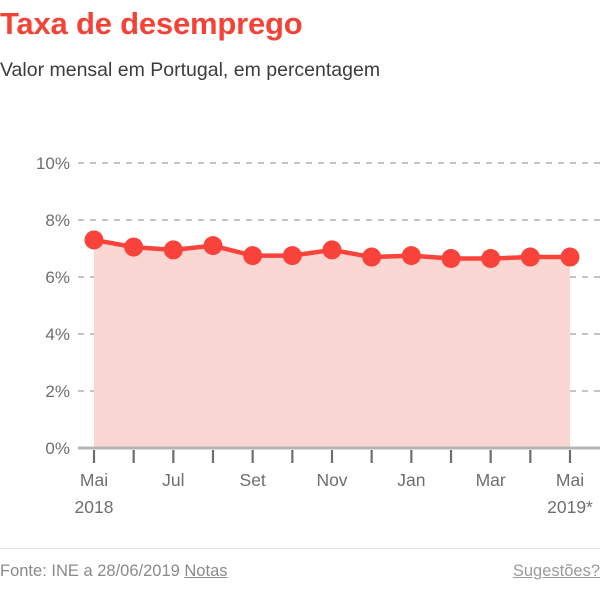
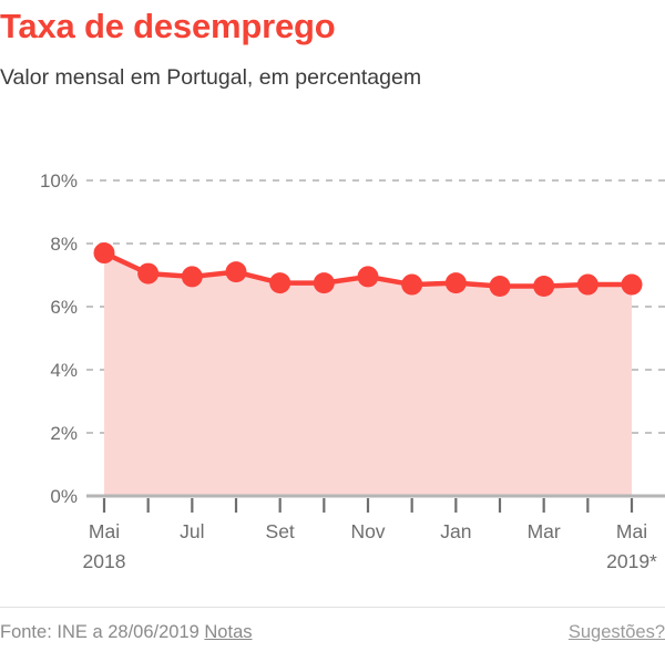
Mai 2018: 7.3% -> 7.7%
